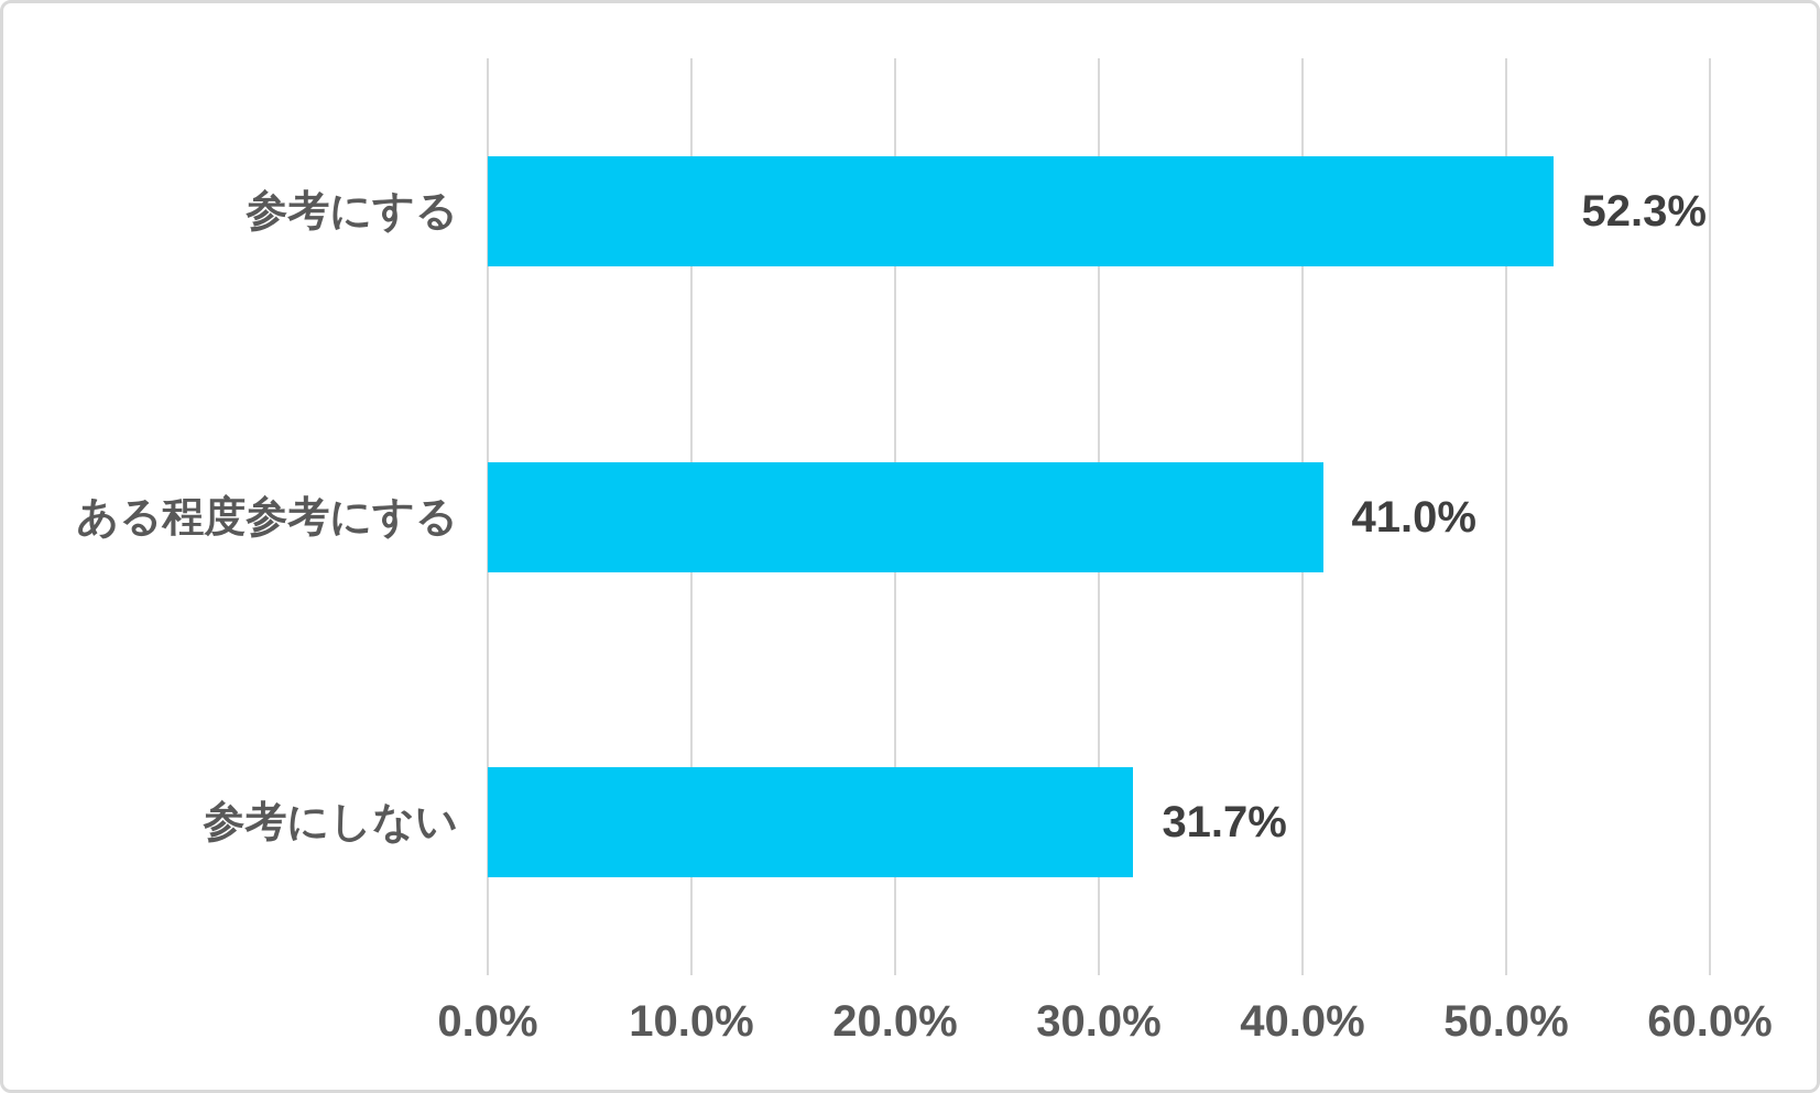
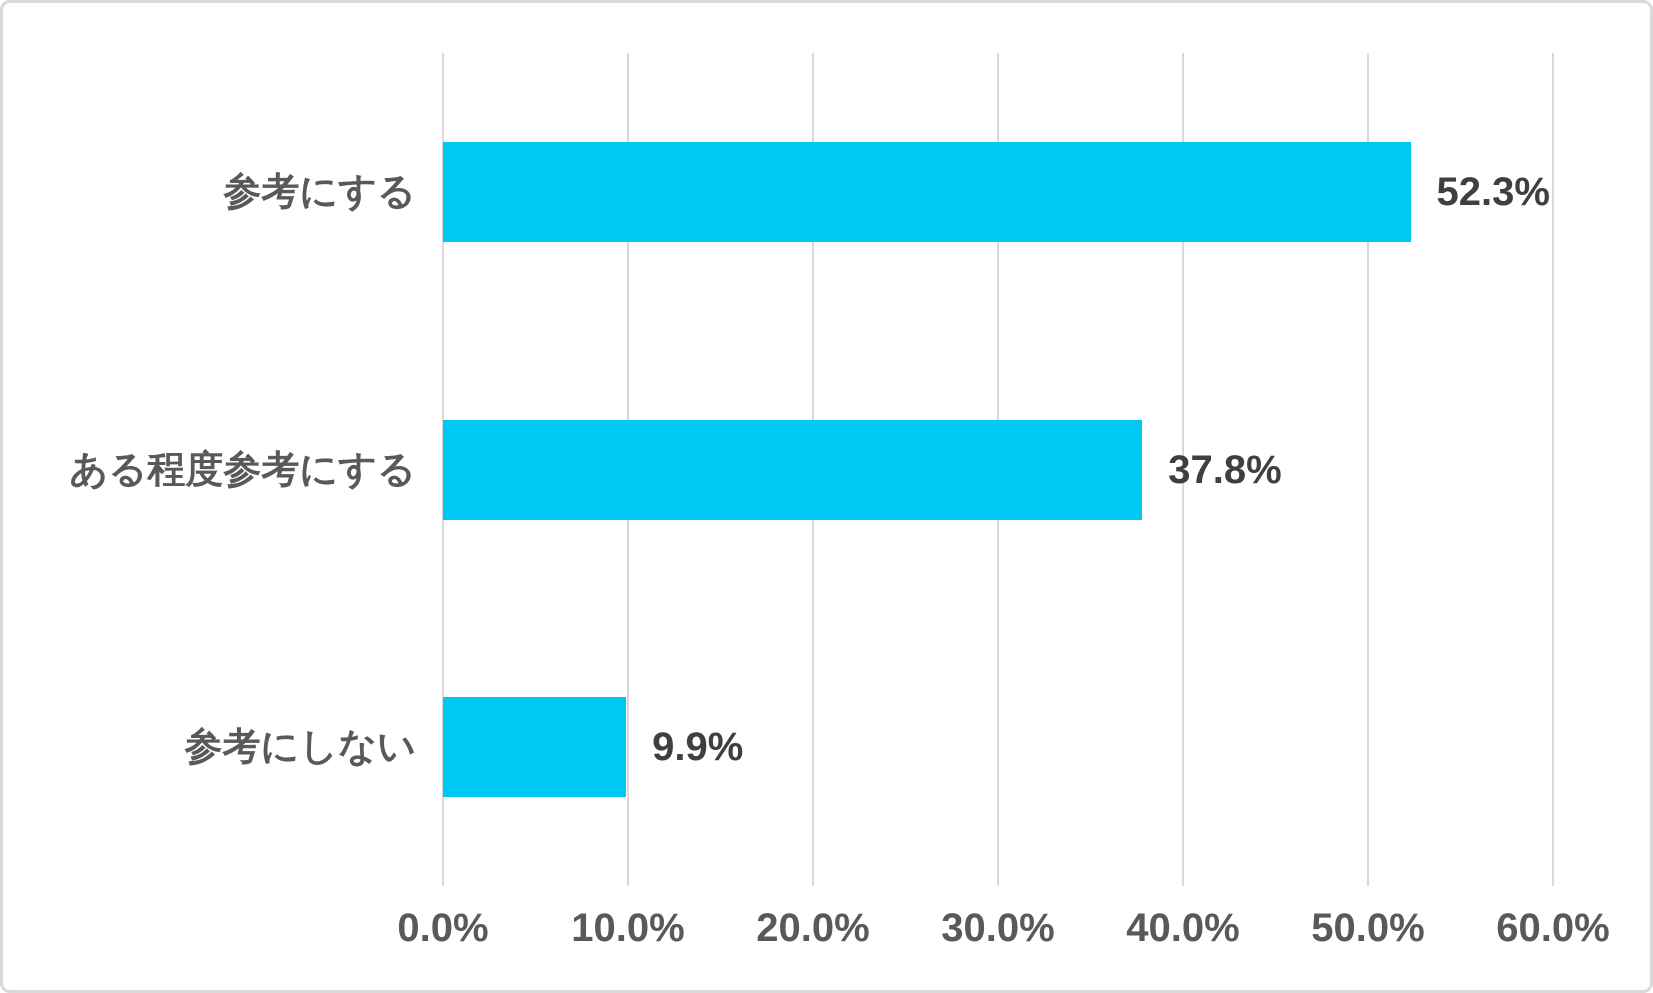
ある程度参考にする: 41.0% -> 37.8%
参考にしない: 31.7% -> 9.9%
